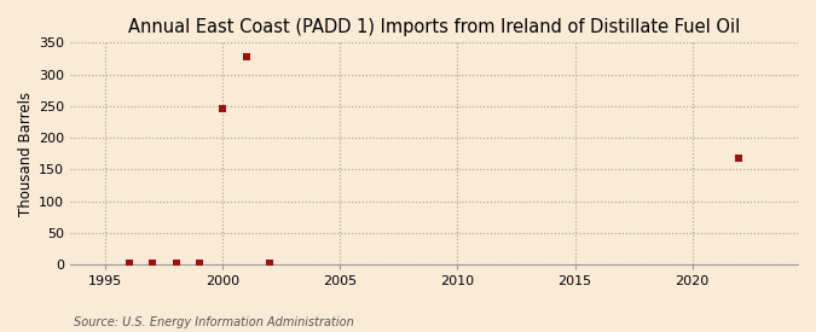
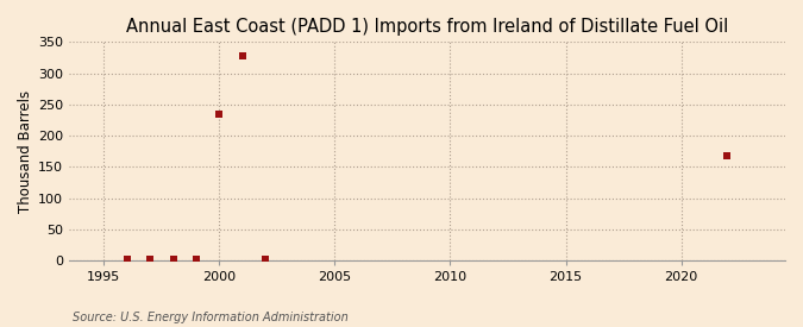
2000: 246 -> 235
